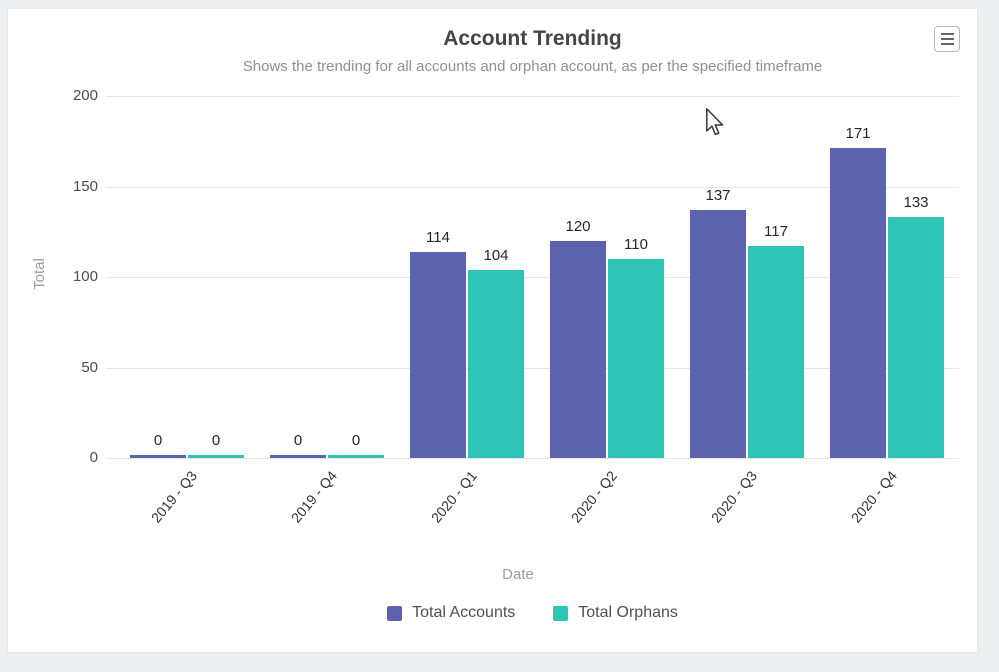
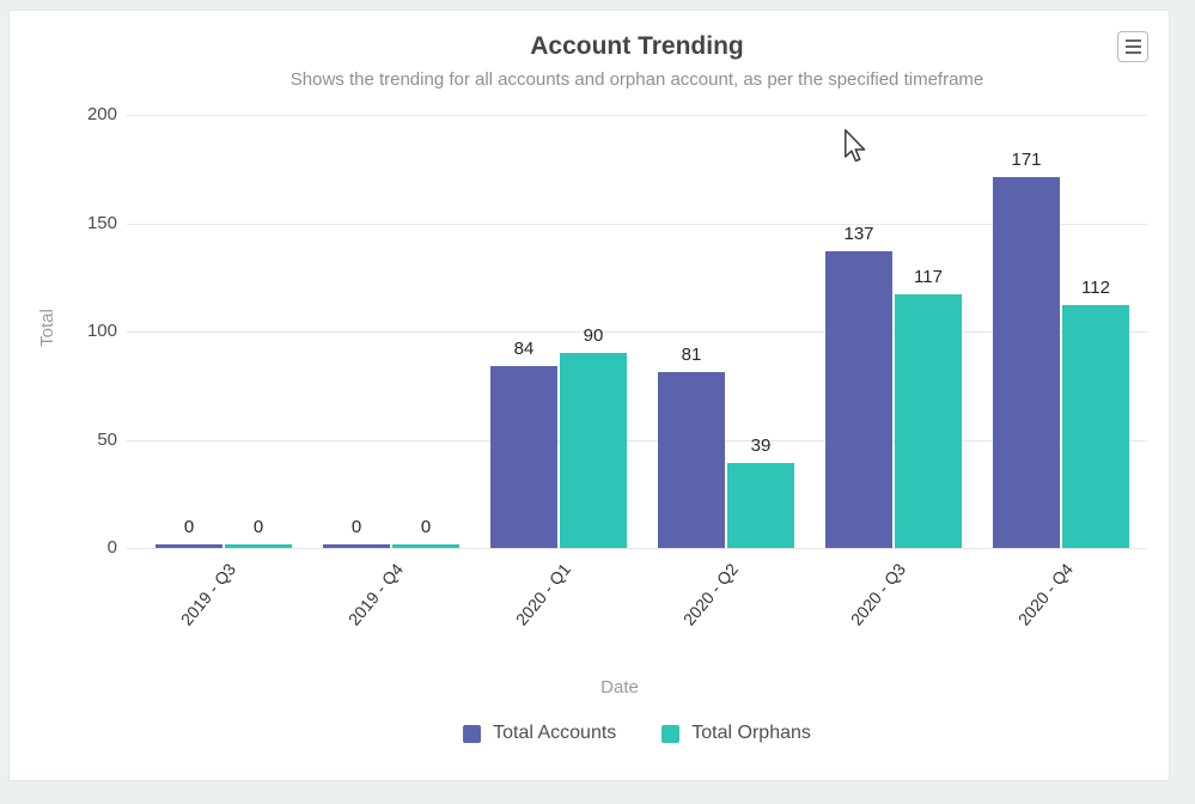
Total Accounts/2020 - Q1: 114 -> 84
Total Orphans/2020 - Q1: 104 -> 90
Total Accounts/2020 - Q2: 120 -> 81
Total Orphans/2020 - Q2: 110 -> 39
Total Orphans/2020 - Q4: 133 -> 112
